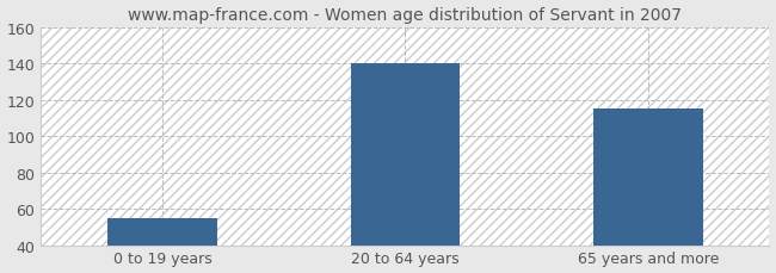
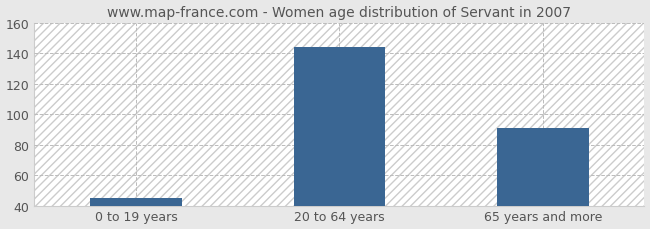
0 to 19 years: 55 -> 45
20 to 64 years: 140 -> 144
65 years and more: 115 -> 91
